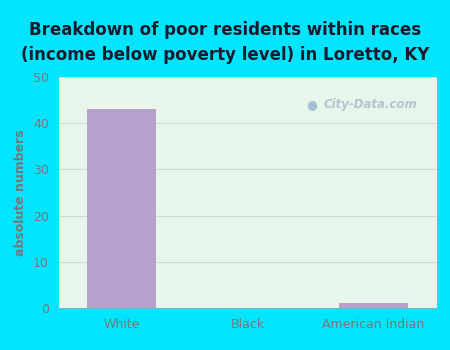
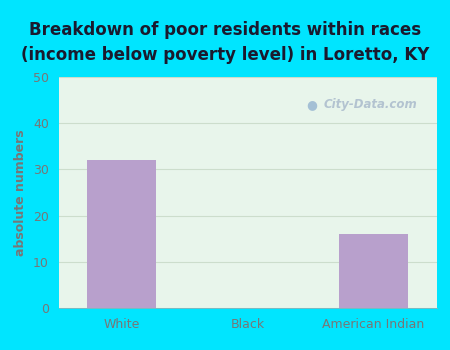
White: 43 -> 32
American Indian: 1 -> 16
